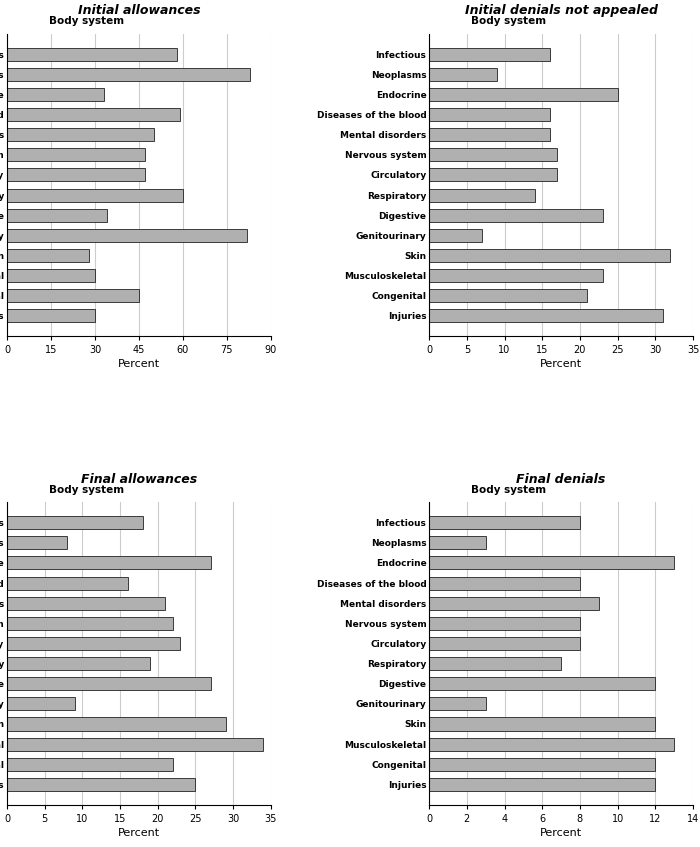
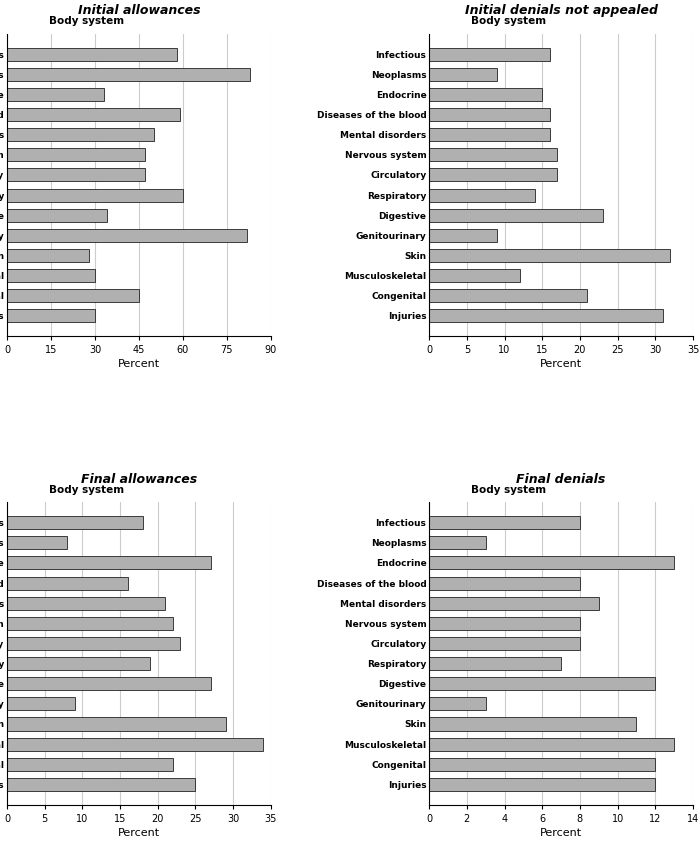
Initial denials not appealed/Endocrine: 25 -> 15
Initial denials not appealed/Genitourinary: 7 -> 9
Initial denials not appealed/Musculoskeletal: 23 -> 12
Final denials/Skin: 12 -> 11
